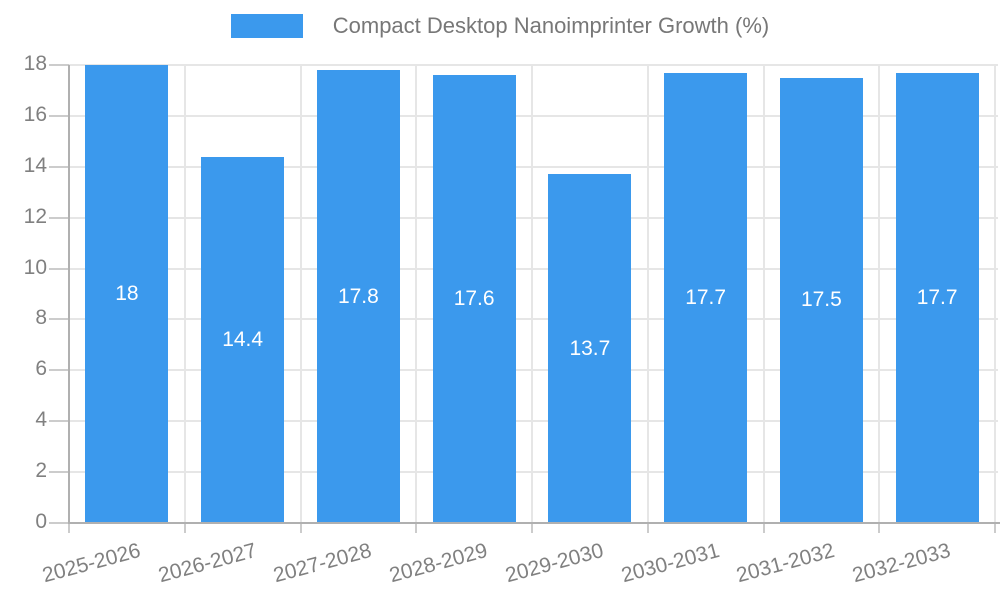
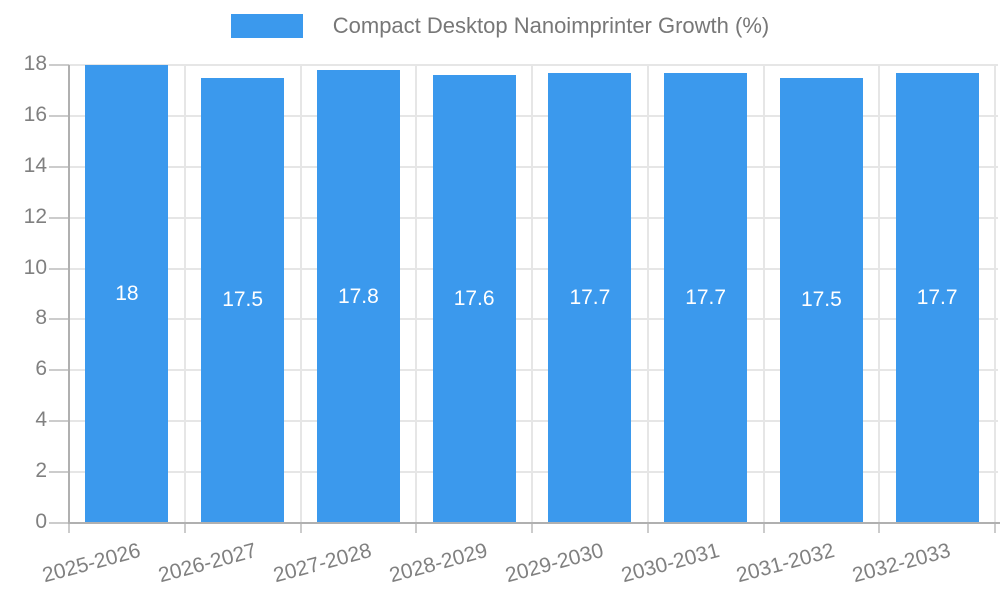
2026-2027: 14.4 -> 17.5
2029-2030: 13.7 -> 17.7
